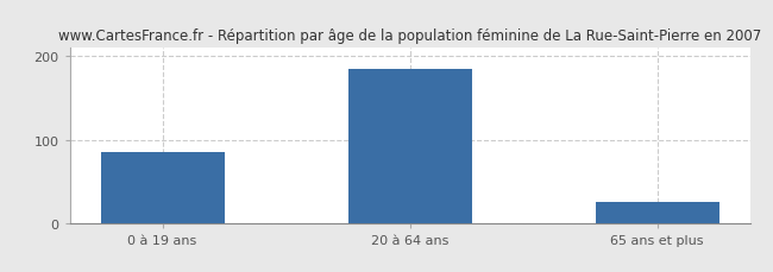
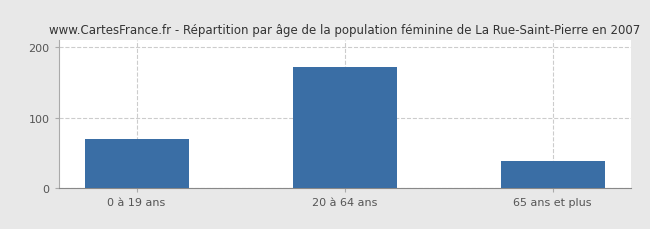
0 à 19 ans: 85 -> 70
20 à 64 ans: 185 -> 172
65 ans et plus: 25 -> 38
